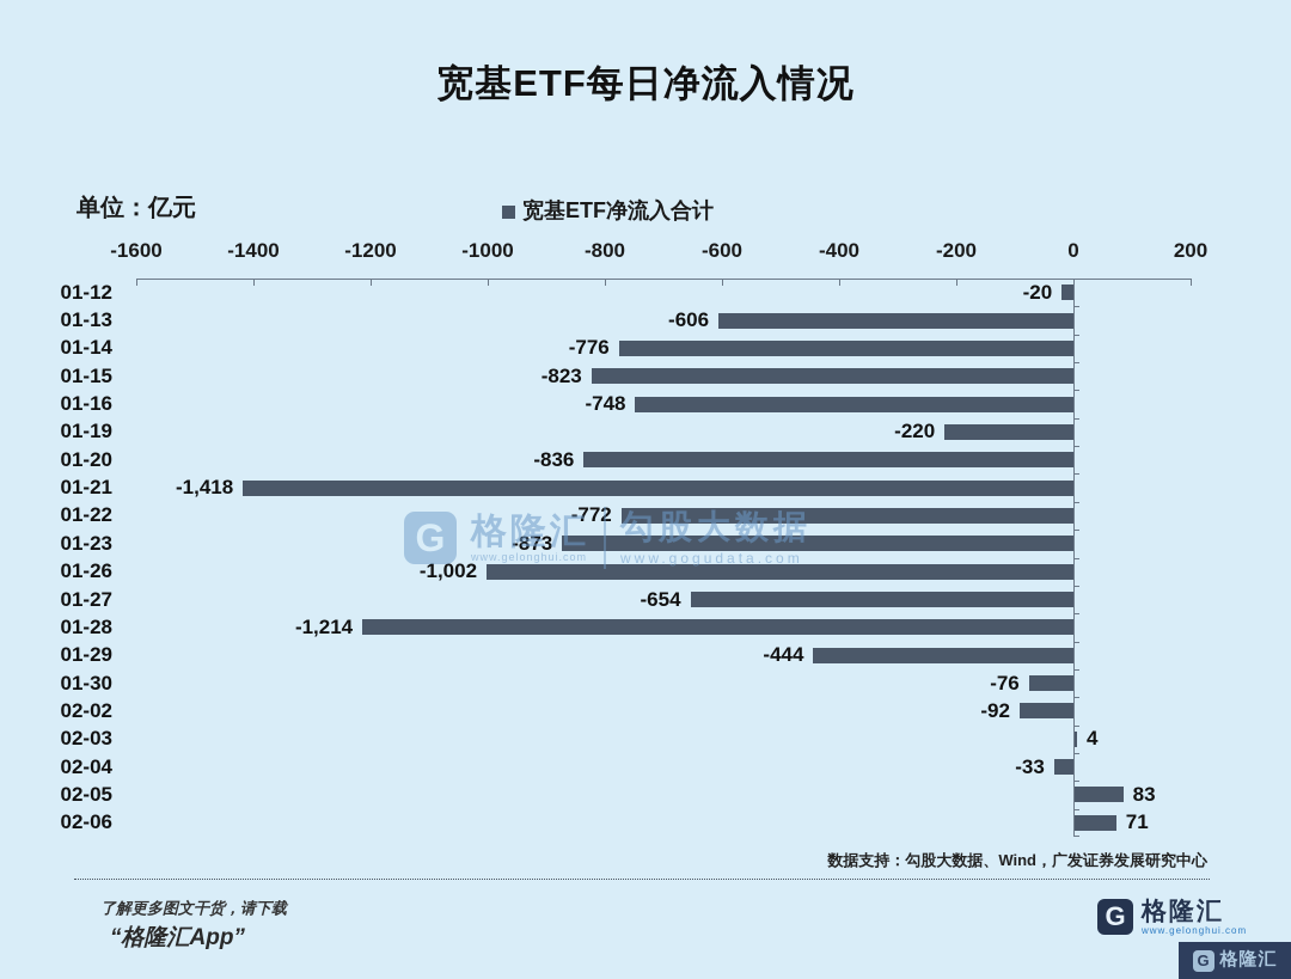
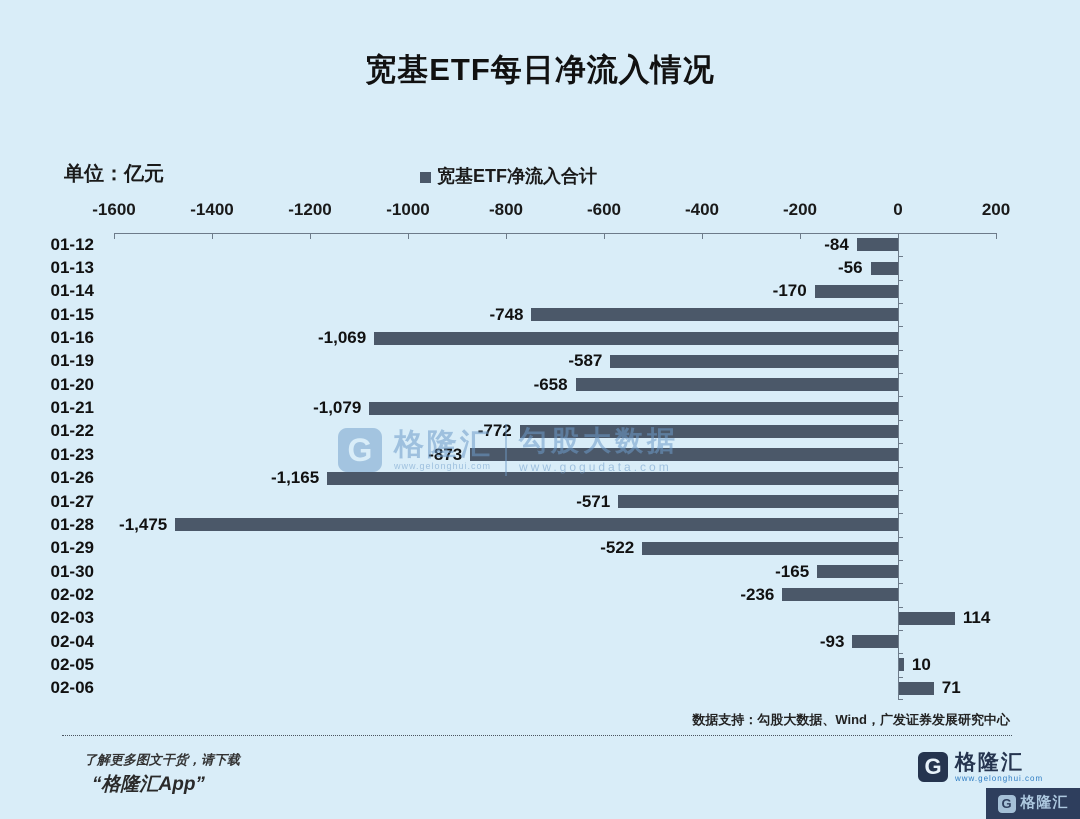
01-12: -20 -> -84
01-13: -606 -> -56
01-14: -776 -> -170
01-15: -823 -> -748
01-16: -748 -> -1,069
01-19: -220 -> -587
01-20: -836 -> -658
01-21: -1,418 -> -1,079
01-26: -1,002 -> -1,165
01-27: -654 -> -571
01-28: -1,214 -> -1,475
01-29: -444 -> -522
01-30: -76 -> -165
02-02: -92 -> -236
02-03: 4 -> 114
02-04: -33 -> -93
02-05: 83 -> 10
